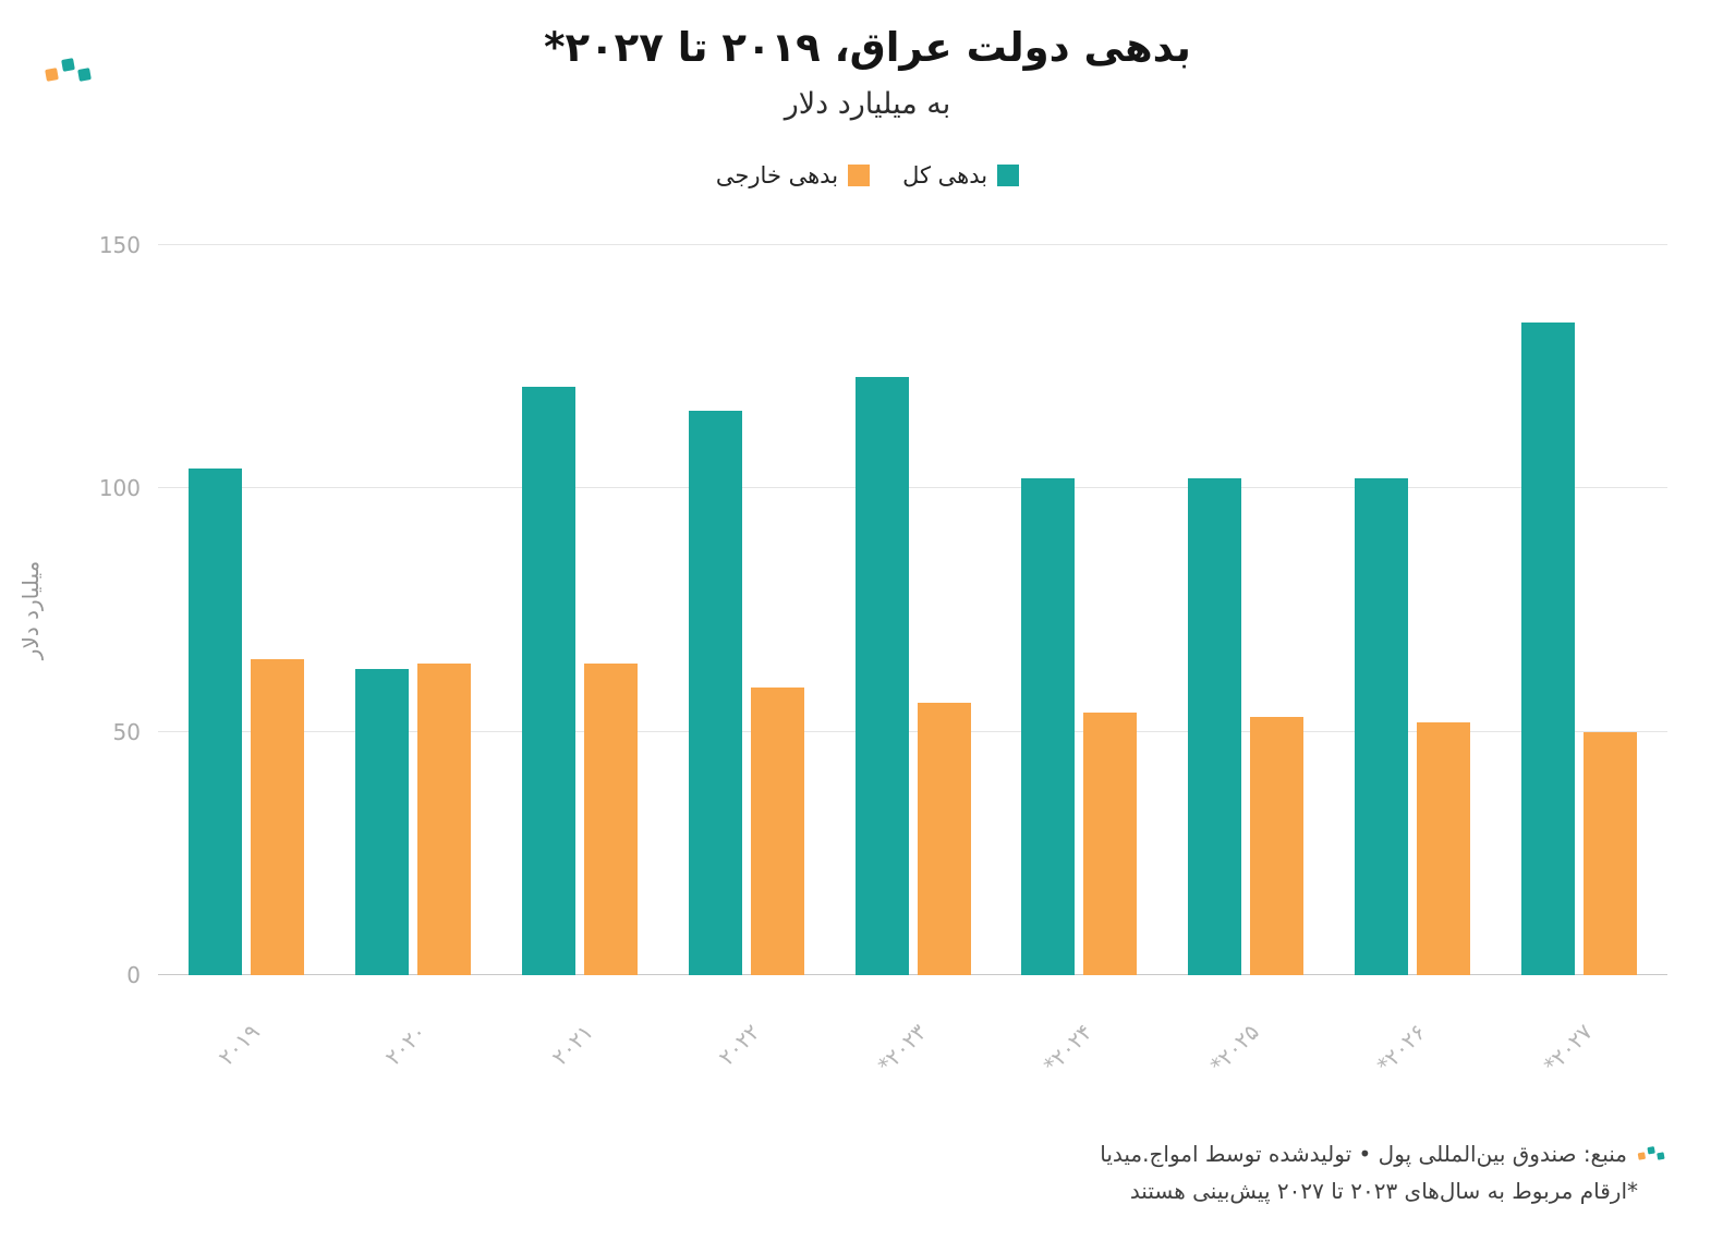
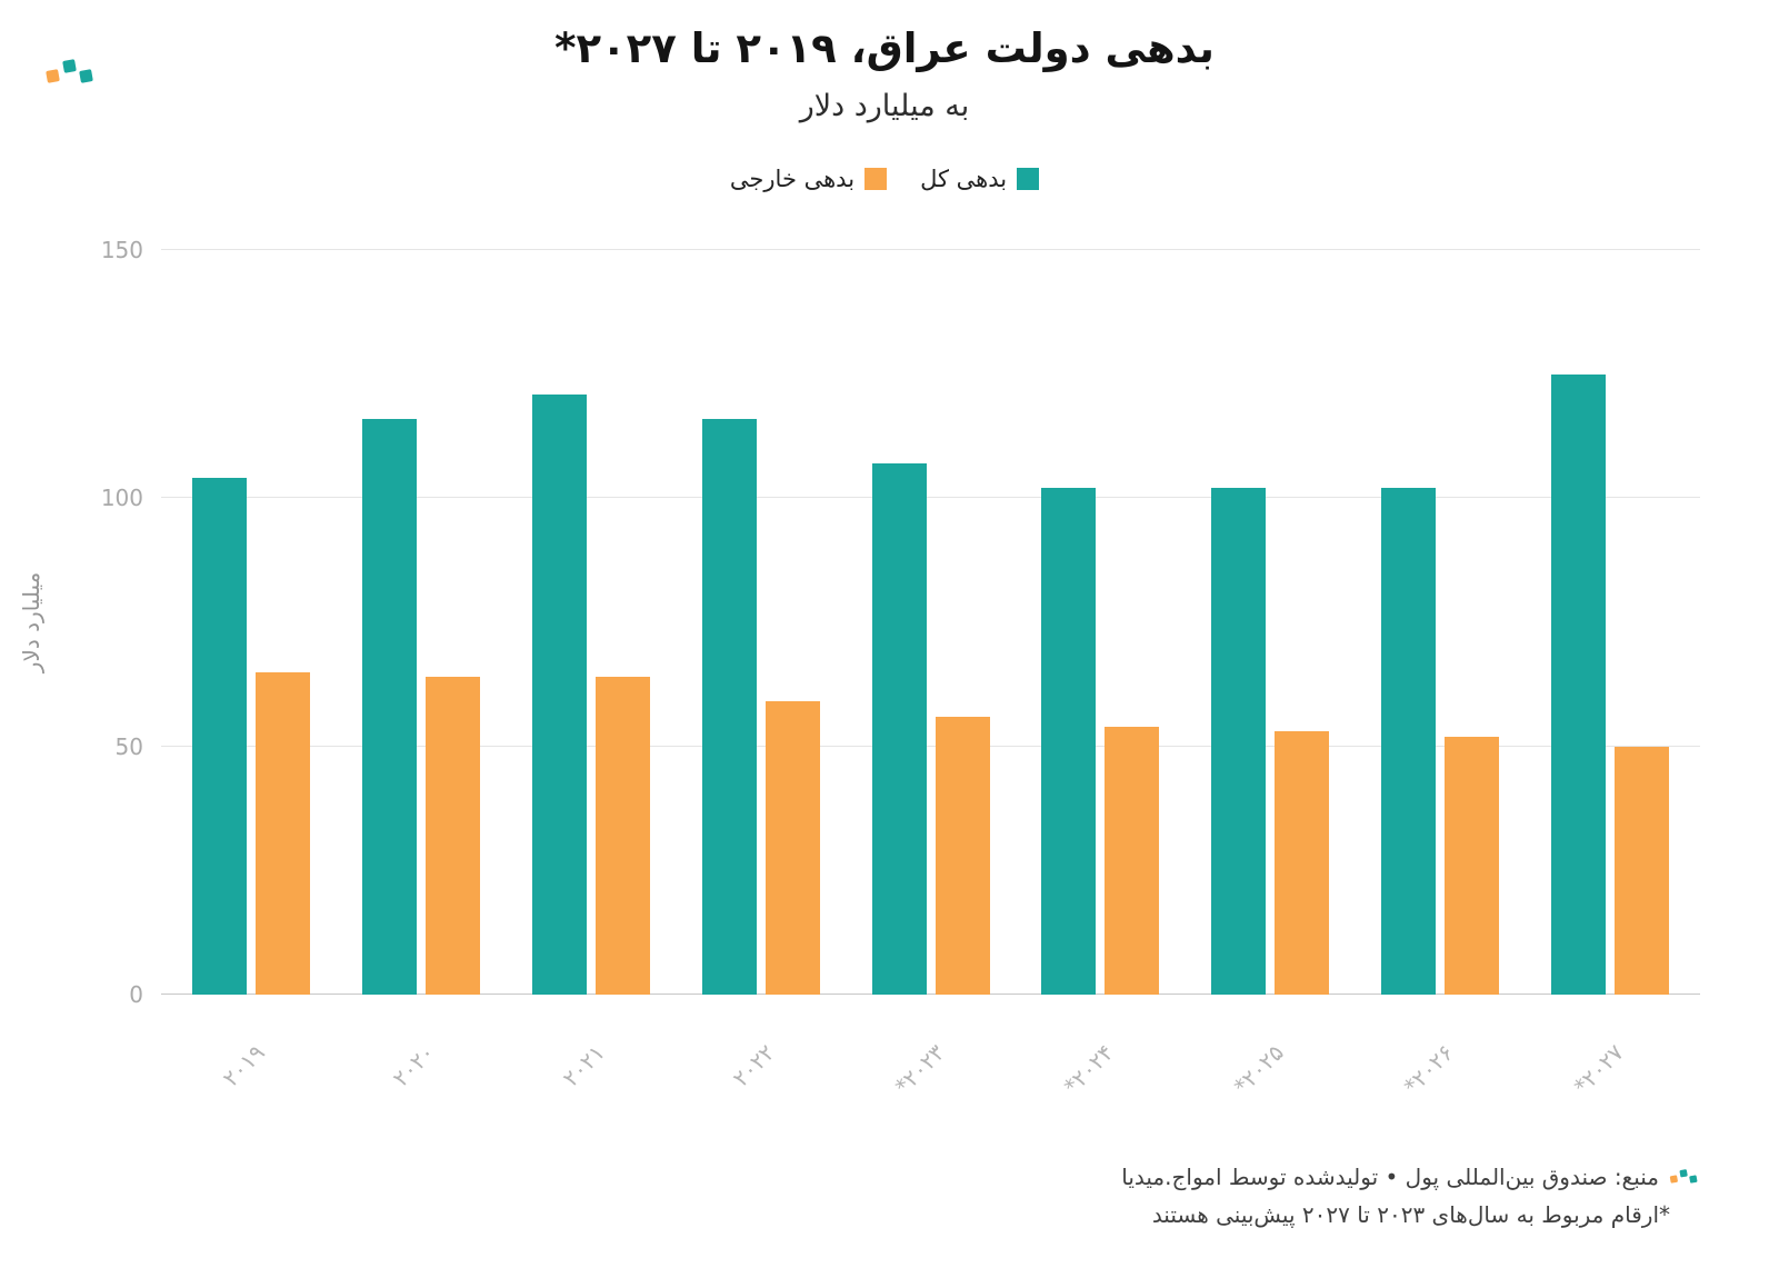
بدهی کل/۲۰۲۰: 63 -> 116
بدهی کل/۲۰۲۳*: 123 -> 107
بدهی کل/۲۰۲۷*: 134 -> 125
